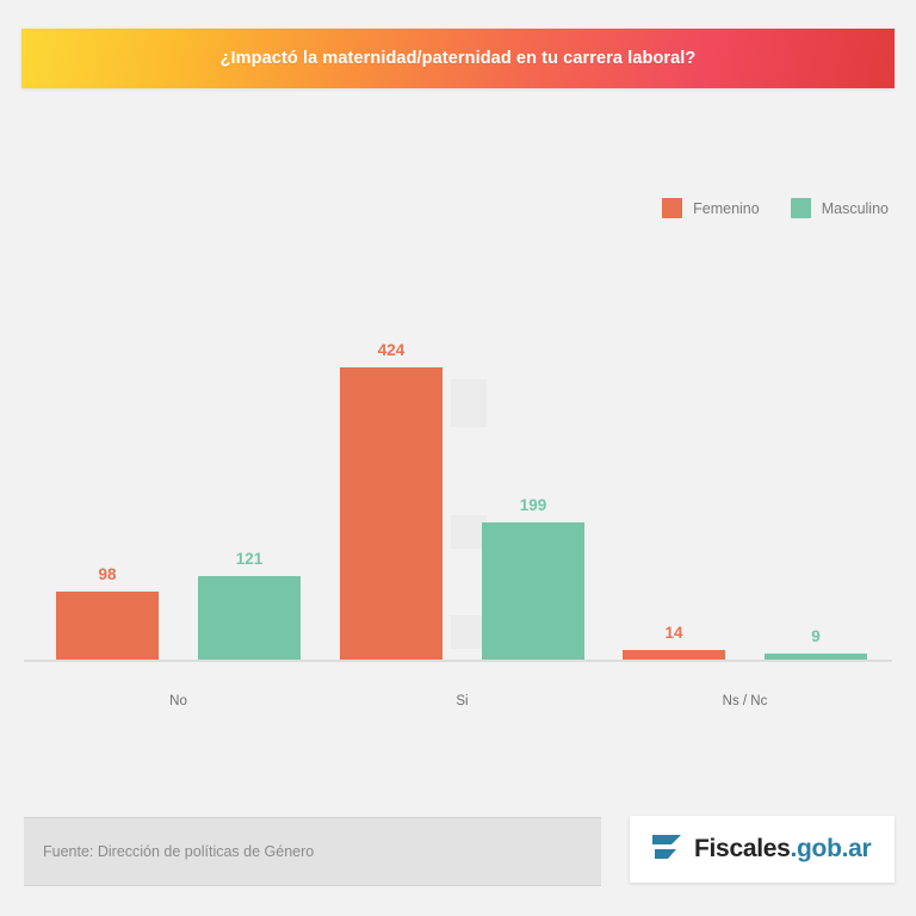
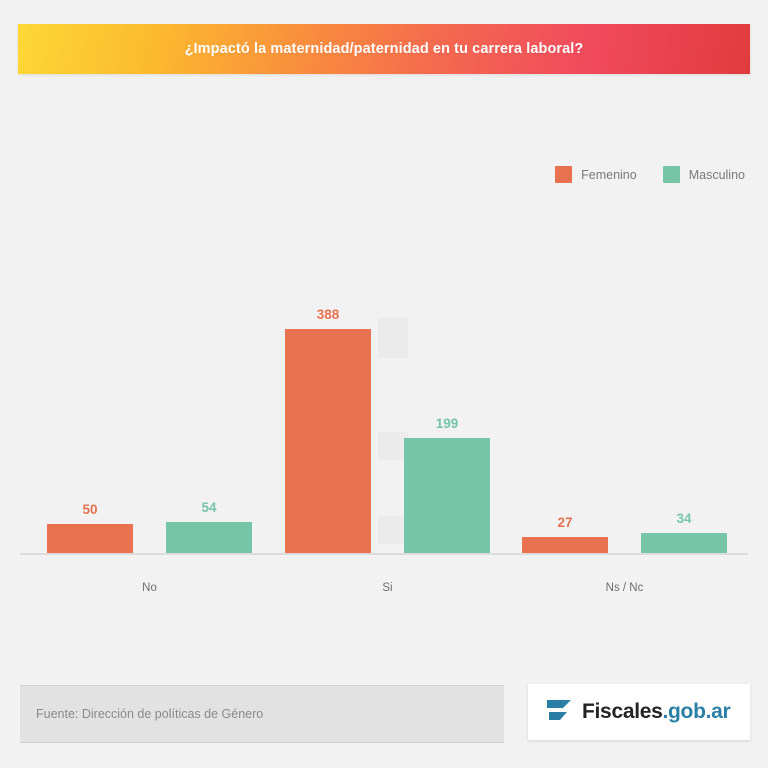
Femenino/No: 98 -> 50
Masculino/No: 121 -> 54
Femenino/Si: 424 -> 388
Femenino/Ns / Nc: 14 -> 27
Masculino/Ns / Nc: 9 -> 34
